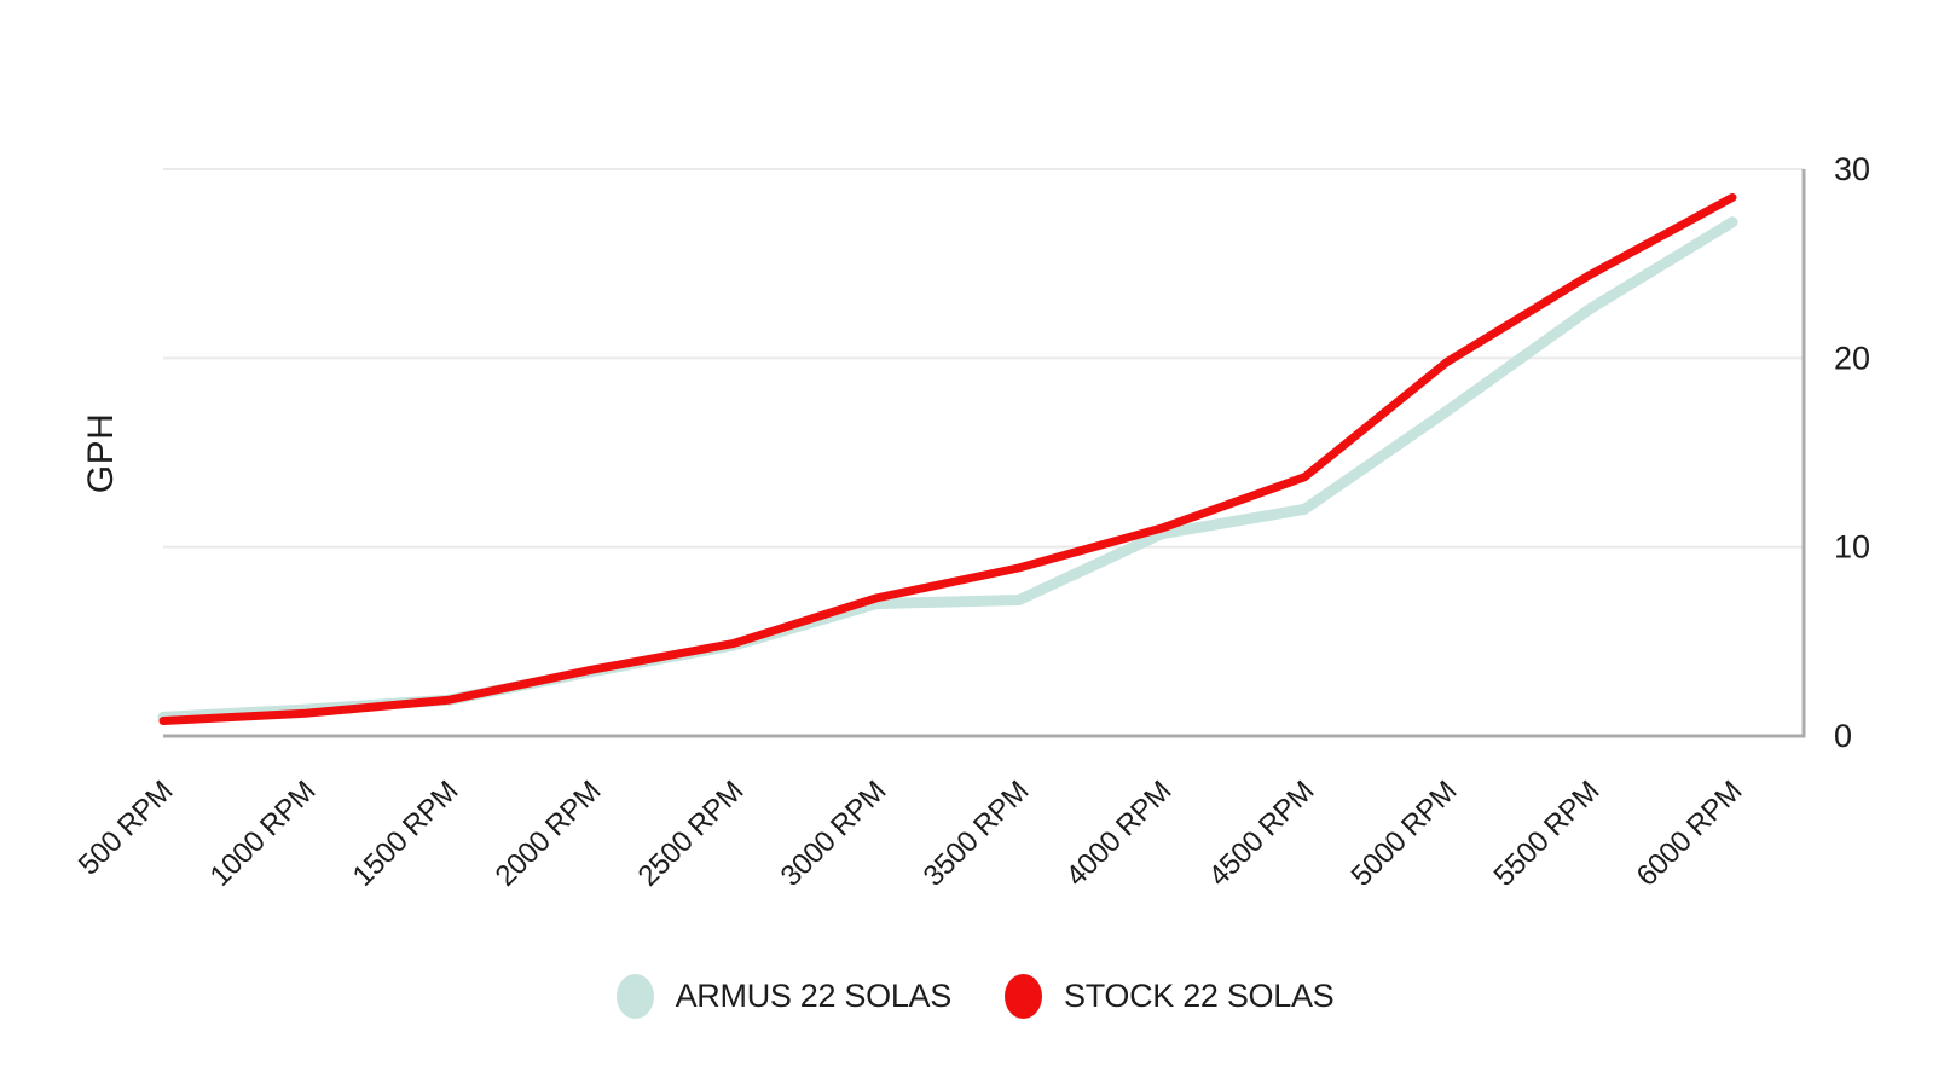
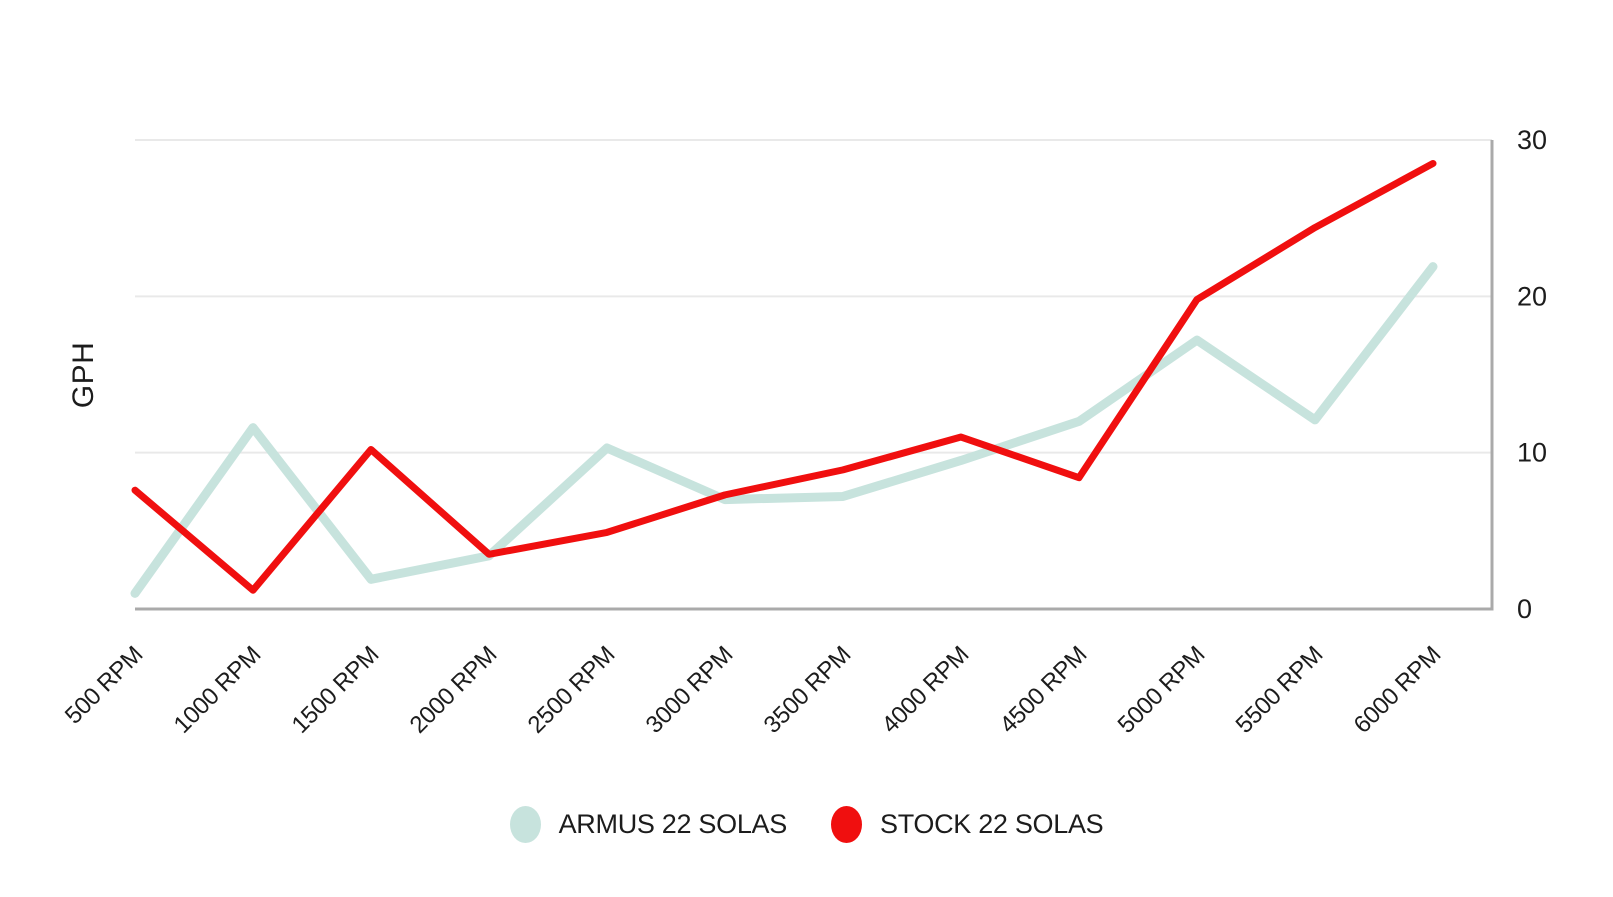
STOCK 22 SOLAS/500 RPM: 0.8 -> 7.6
ARMUS 22 SOLAS/1000 RPM: 1.4 -> 11.6
STOCK 22 SOLAS/1500 RPM: 1.9 -> 10.2
ARMUS 22 SOLAS/2500 RPM: 4.8 -> 10.3
ARMUS 22 SOLAS/4000 RPM: 10.7 -> 9.5
STOCK 22 SOLAS/4500 RPM: 13.7 -> 8.4
ARMUS 22 SOLAS/5500 RPM: 22.6 -> 12.1
ARMUS 22 SOLAS/6000 RPM: 27.2 -> 21.9
